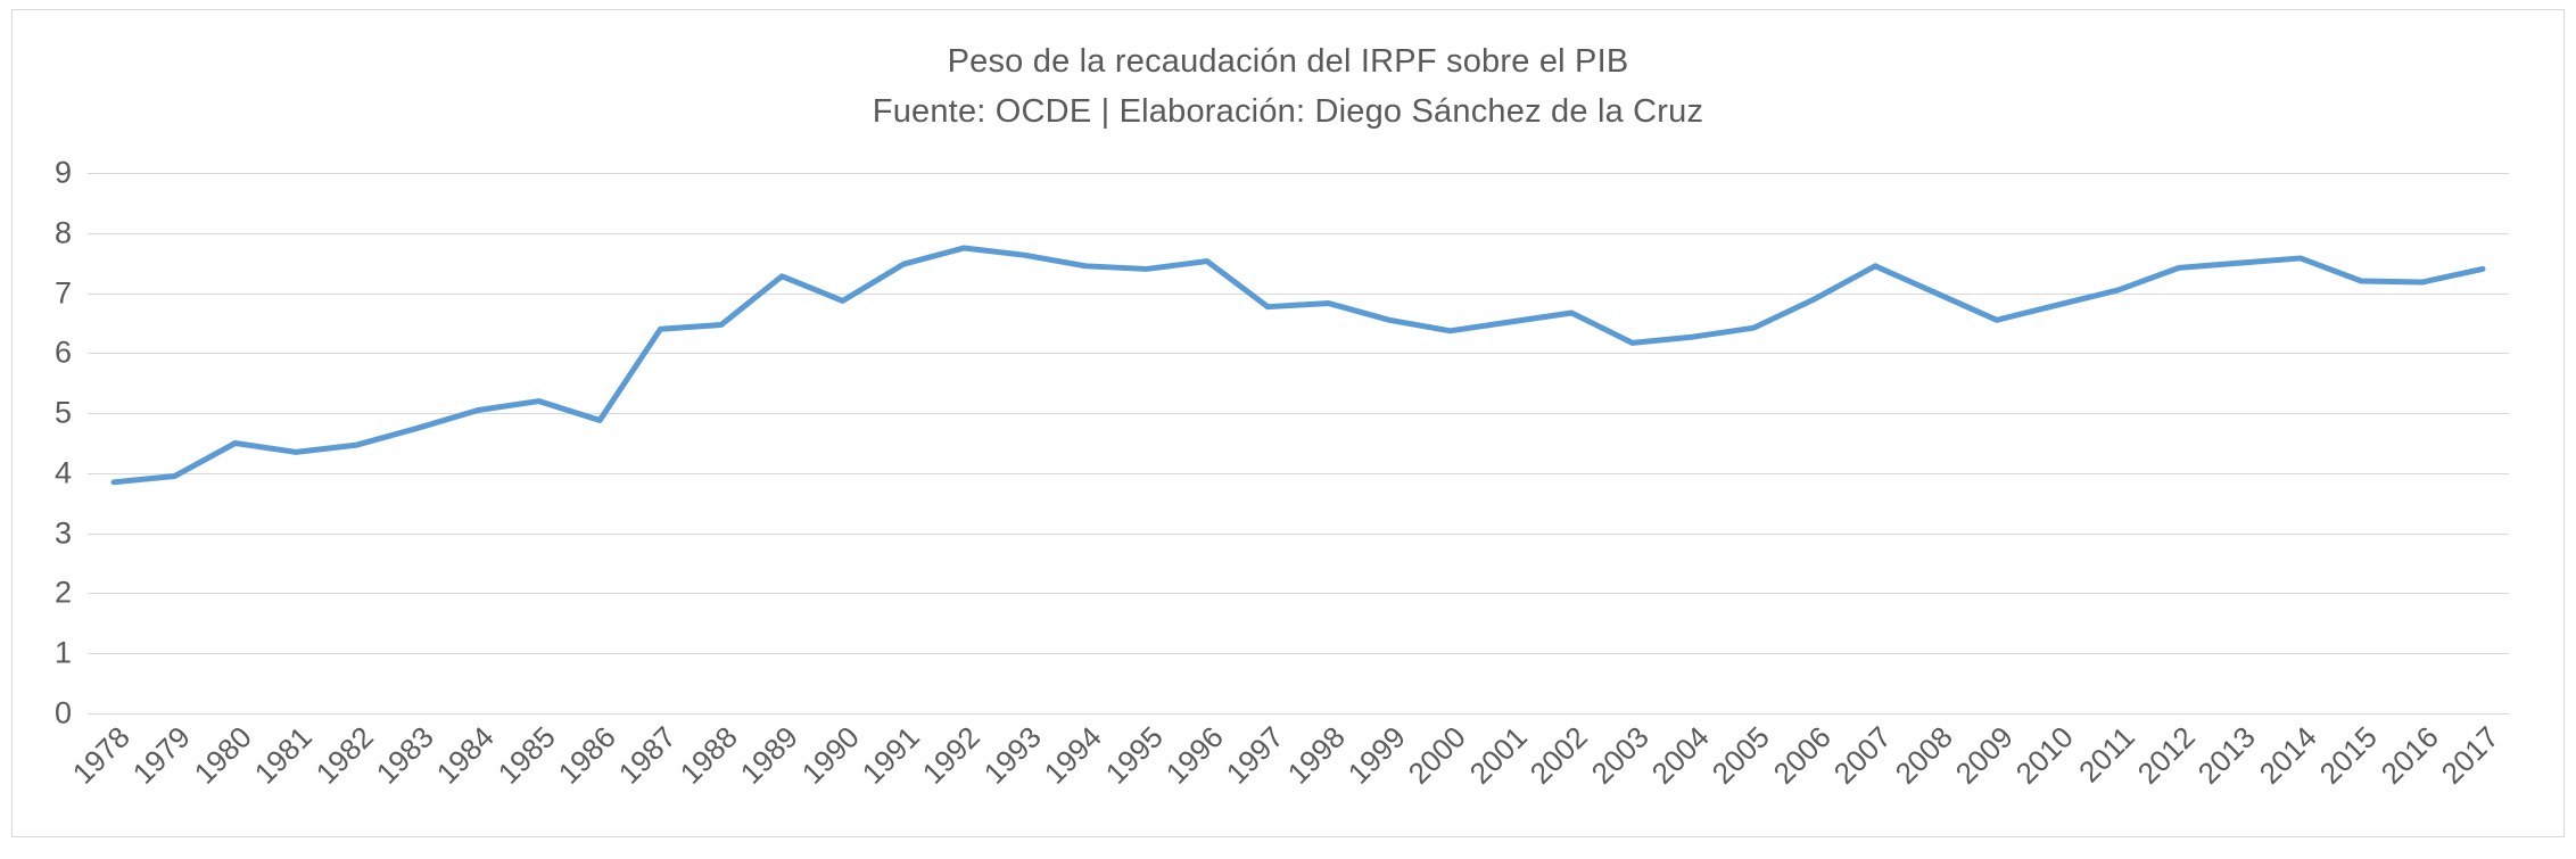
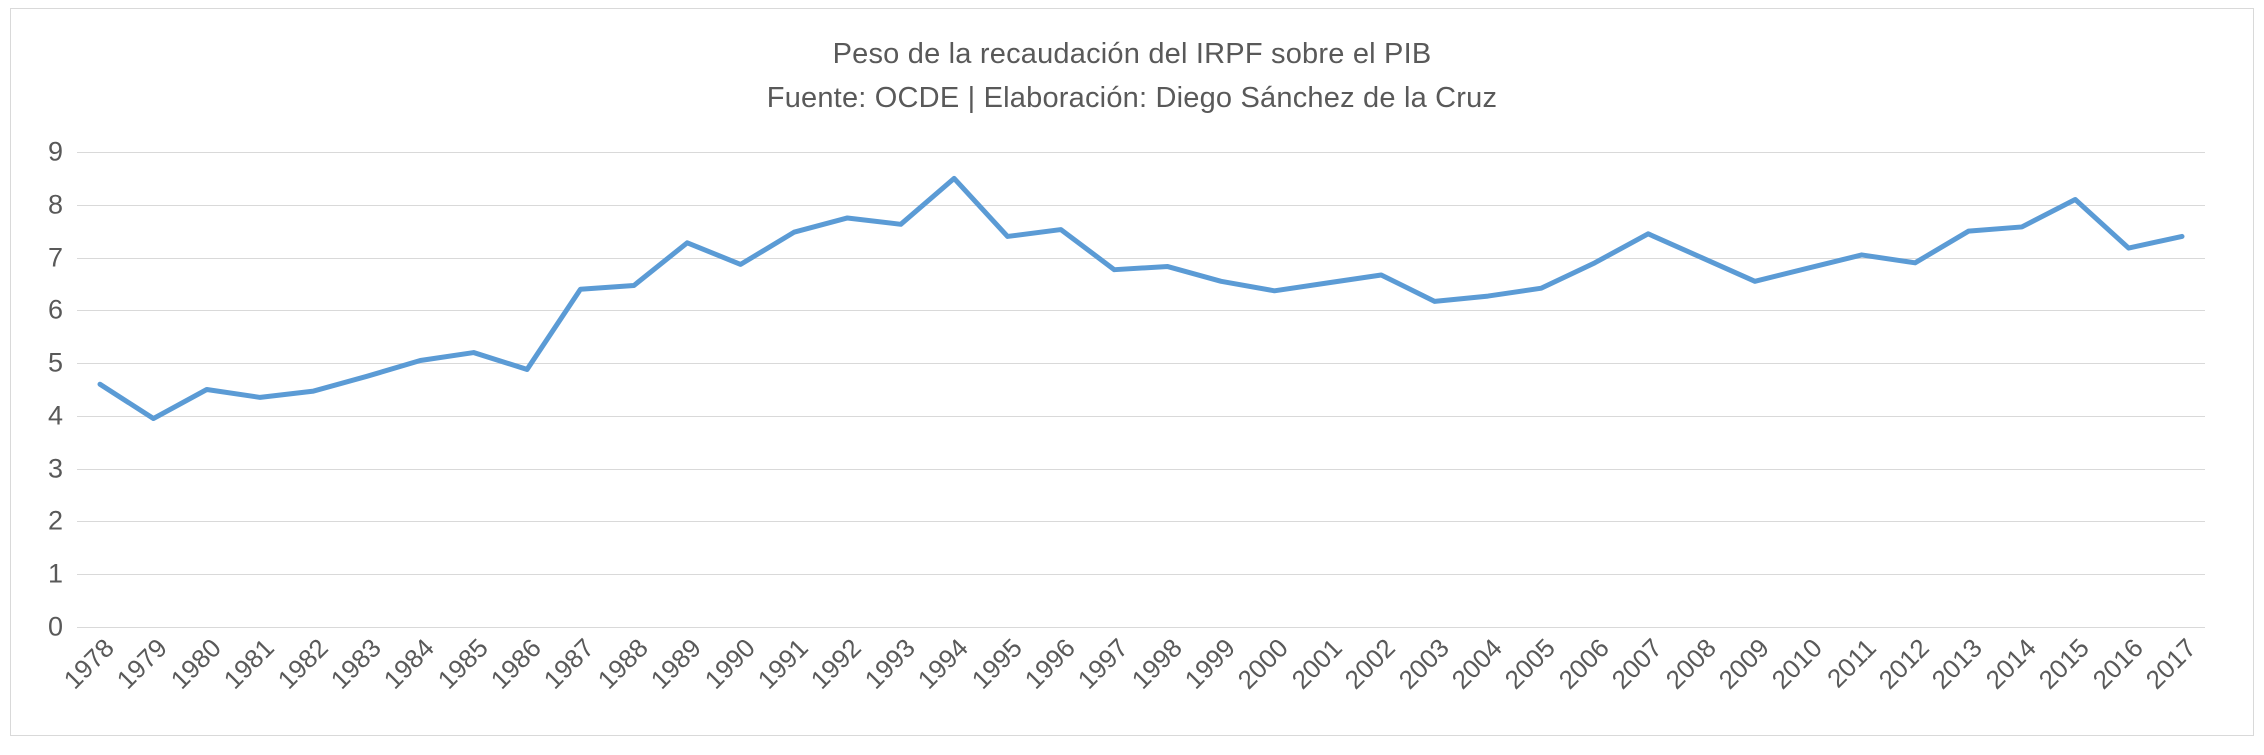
1978: 3.9 -> 4.6
1994: 7.5 -> 8.5
2012: 7.4 -> 6.9
2015: 7.2 -> 8.1
